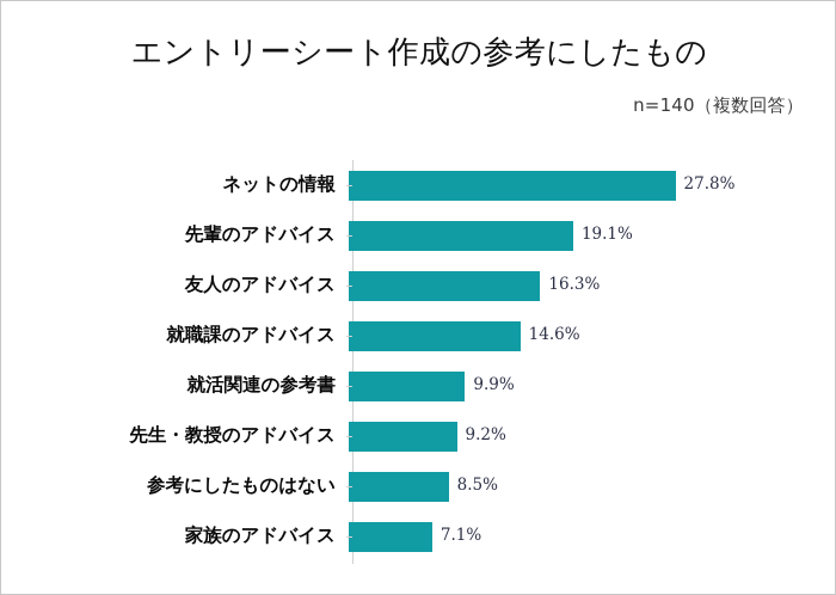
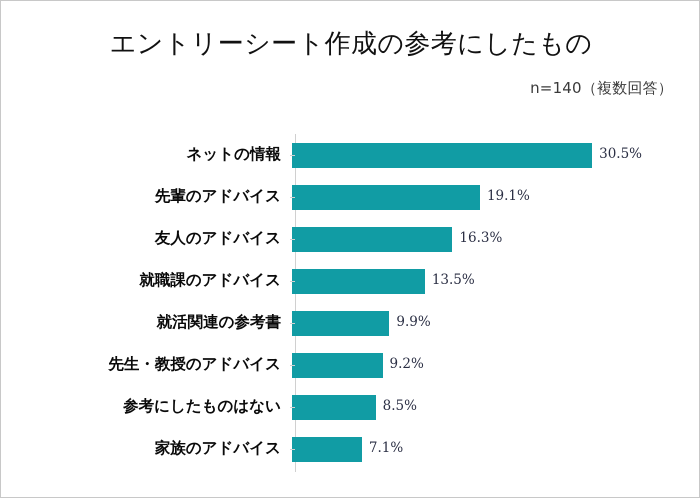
ネットの情報: 27.8% -> 30.5%
就職課のアドバイス: 14.6% -> 13.5%
